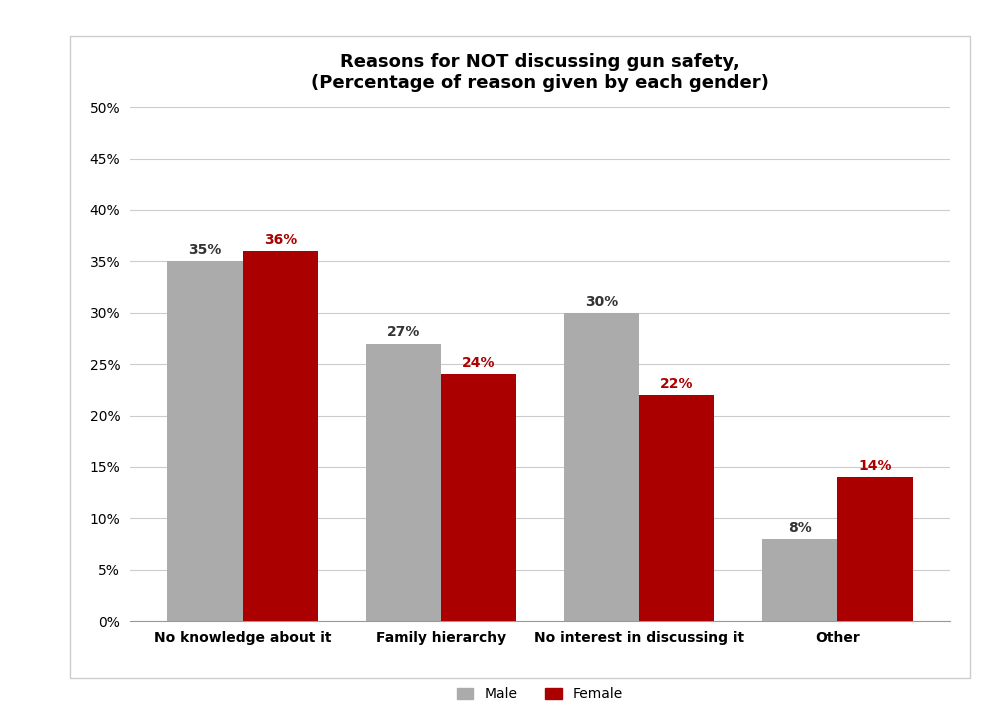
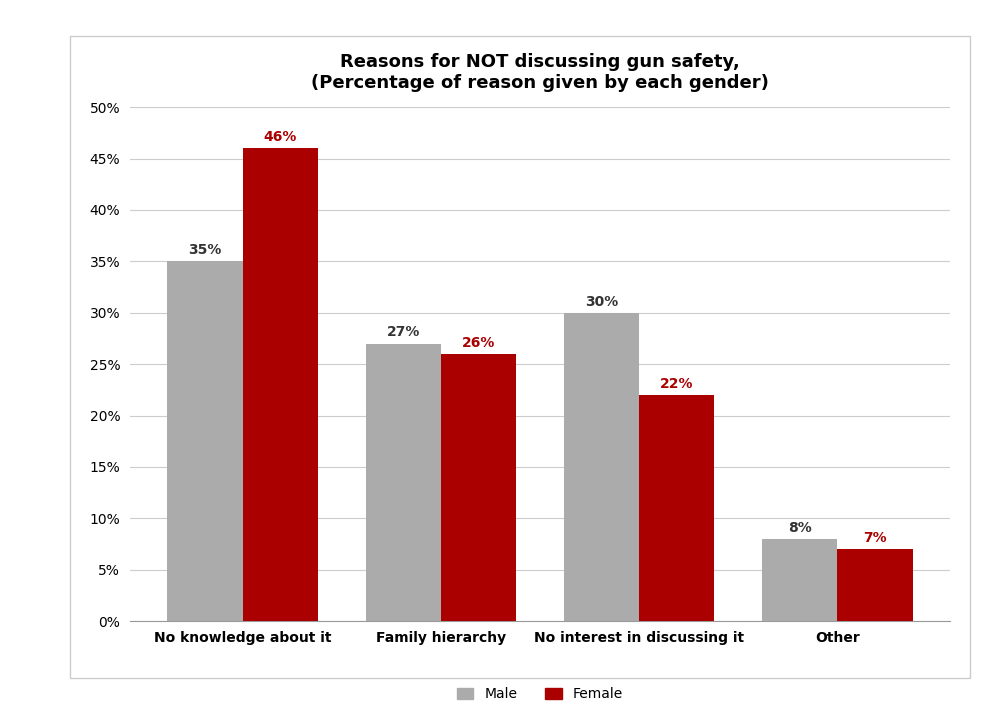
Female/No knowledge about it: 36% -> 46%
Female/Family hierarchy: 24% -> 26%
Female/Other: 14% -> 7%
